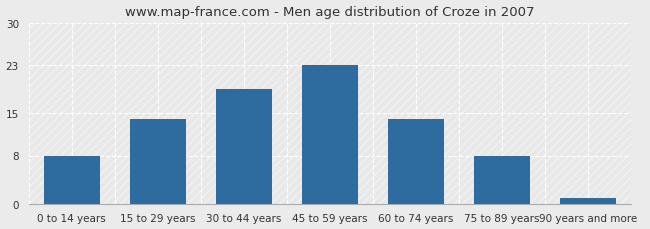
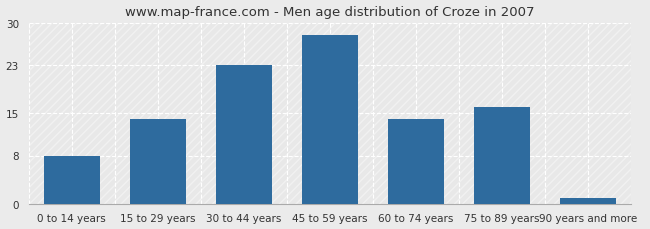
30 to 44 years: 19 -> 23
45 to 59 years: 23 -> 28
75 to 89 years: 8 -> 16
